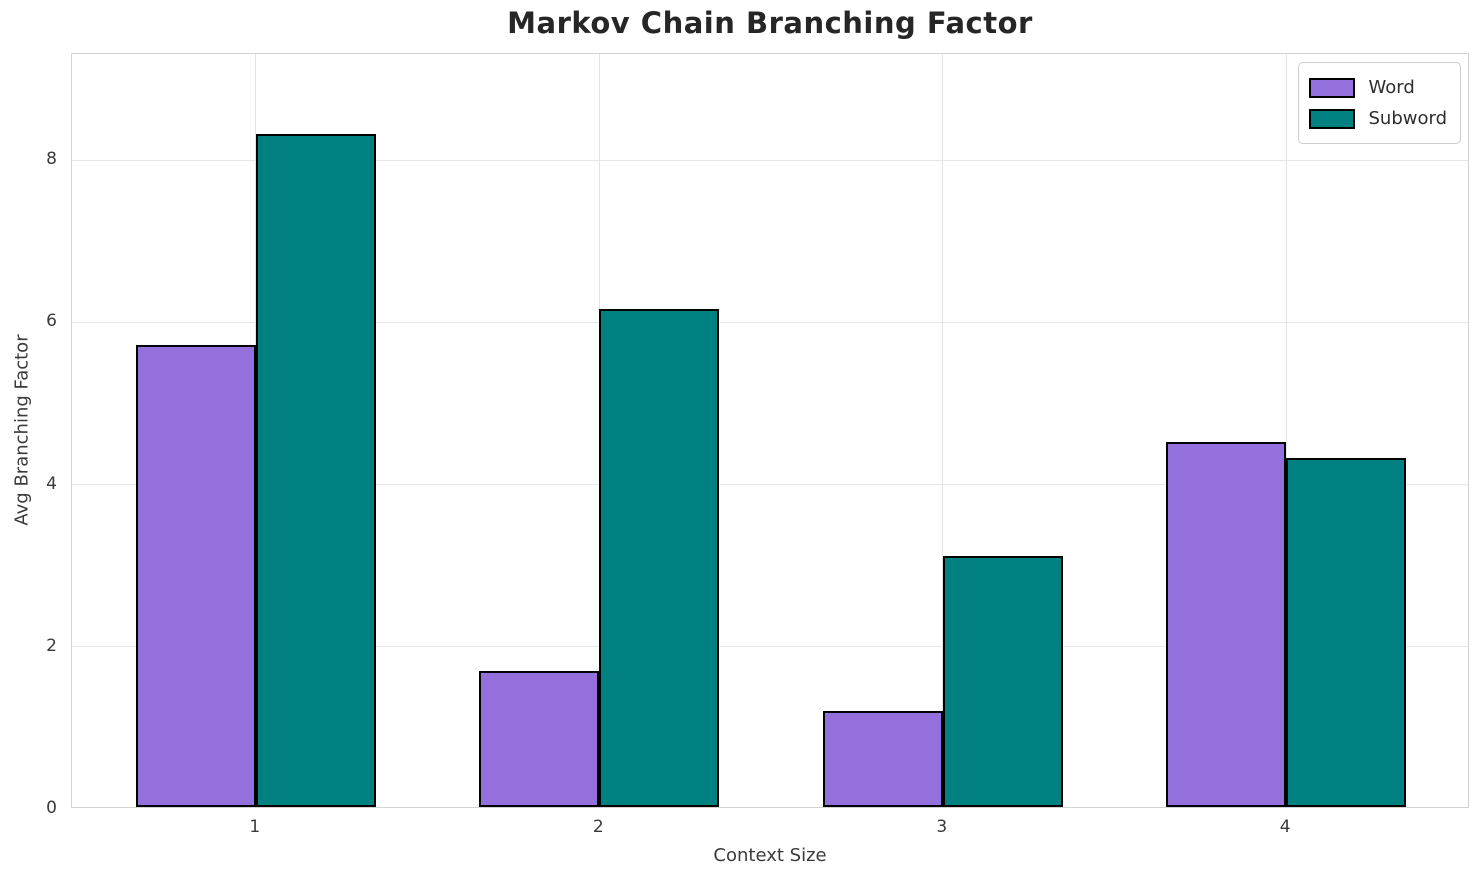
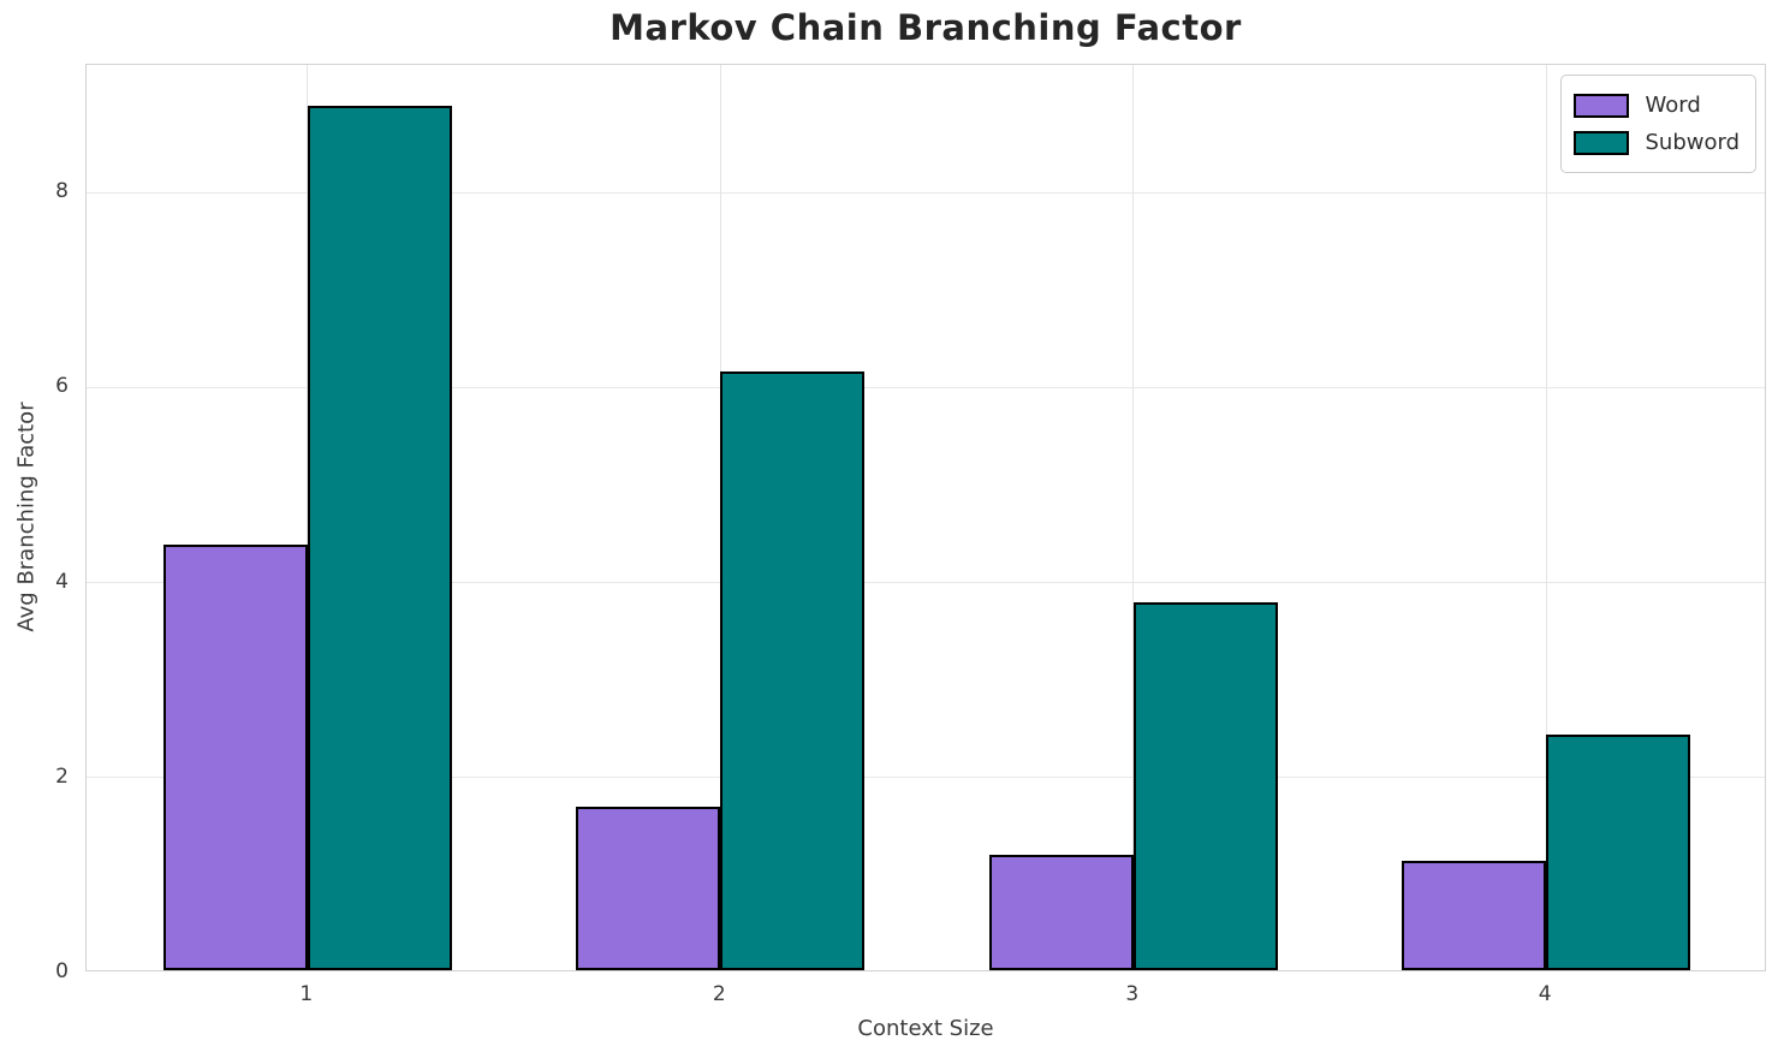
Word/1: 5.7 -> 4.4
Subword/1: 8.3 -> 8.9
Subword/3: 3.1 -> 3.8
Word/4: 4.5 -> 1.1
Subword/4: 4.3 -> 2.4
